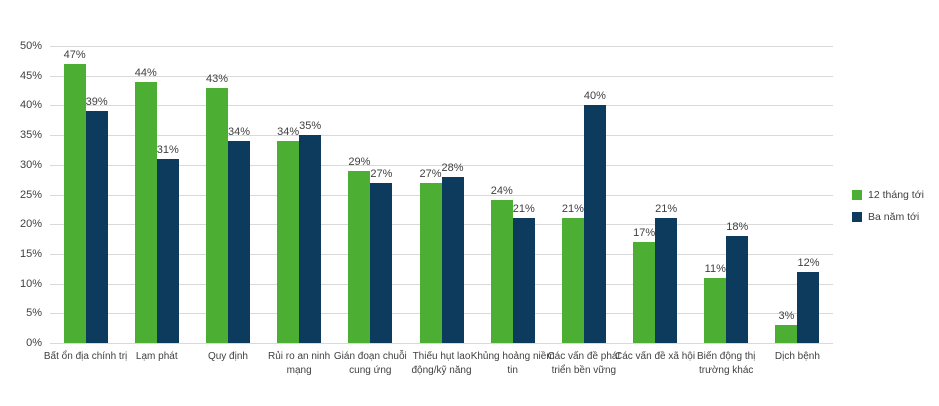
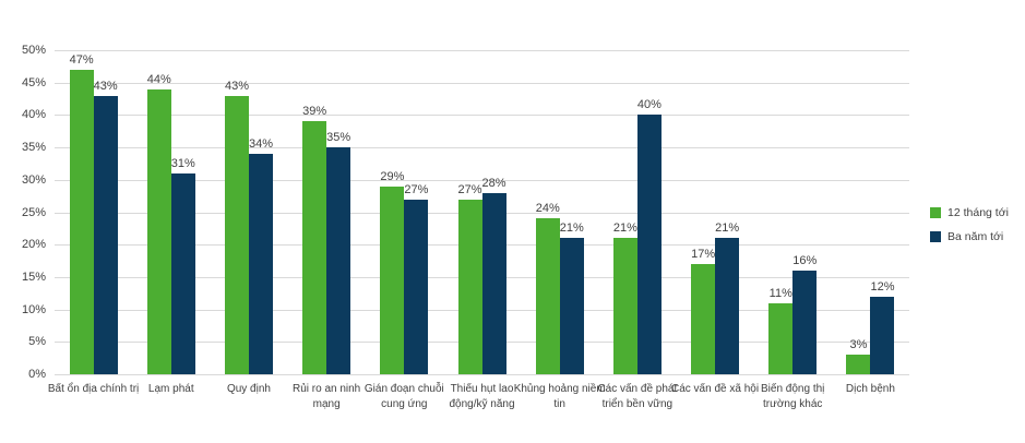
Ba năm tới/Bất ổn địa chính trị: 39% -> 43%
12 tháng tới/Rủi ro an ninh mạng: 34% -> 39%
Ba năm tới/Biến động thị trường khác: 18% -> 16%
